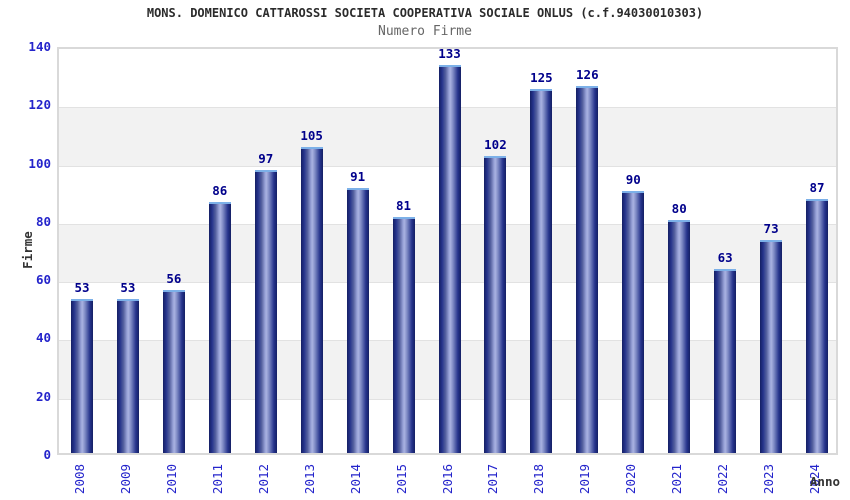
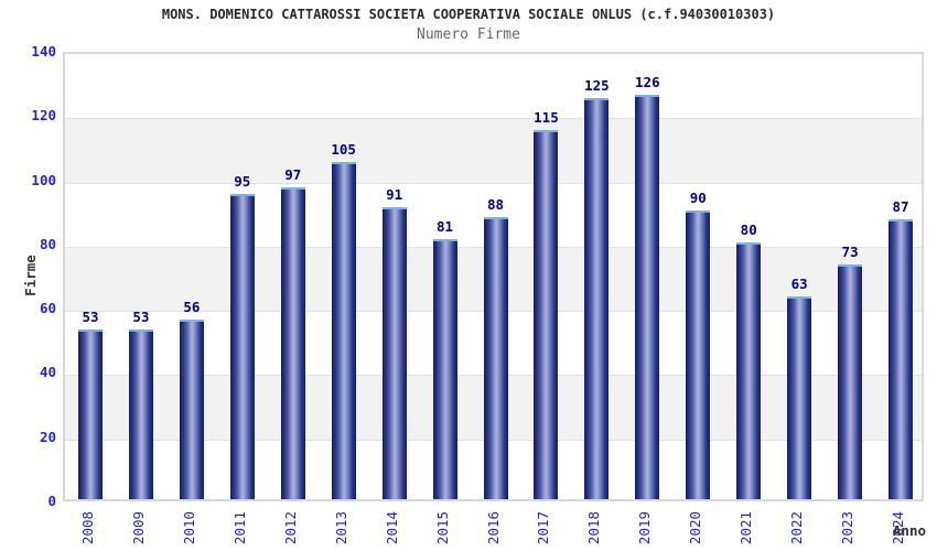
2011: 86 -> 95
2016: 133 -> 88
2017: 102 -> 115
